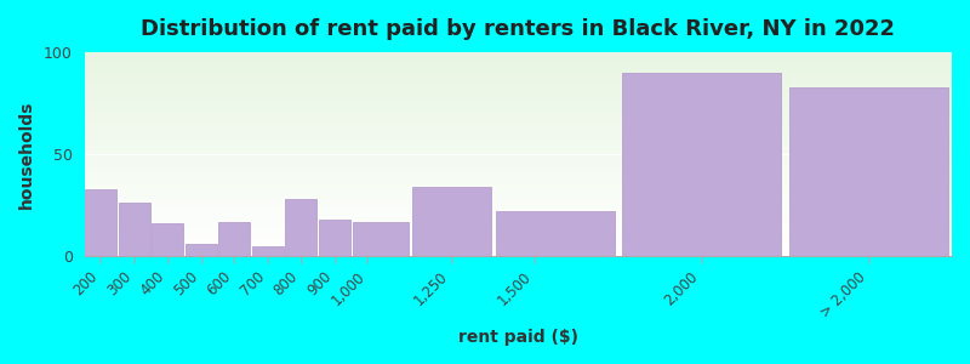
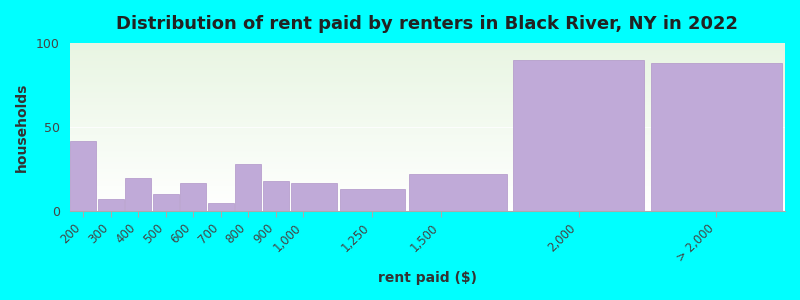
200: 33 -> 42
300: 26 -> 7
400: 16 -> 20
500: 6 -> 10
1,250: 34 -> 13
> 2,000: 83 -> 88
